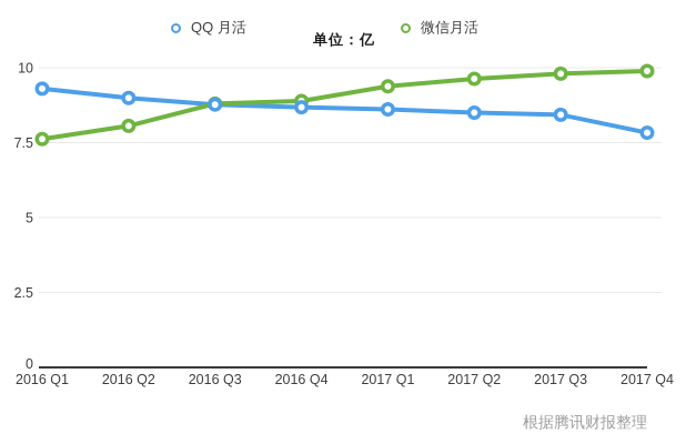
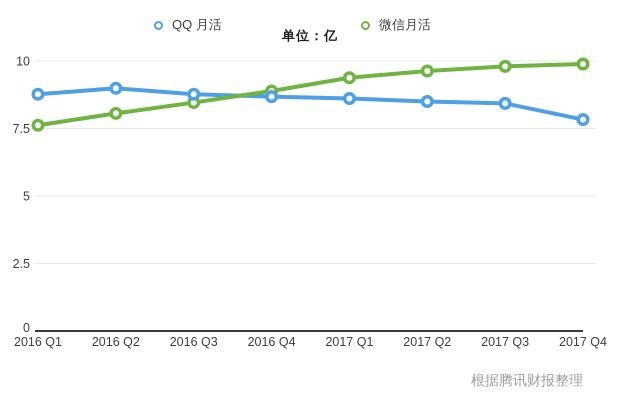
QQ 月活/2016 Q1: 9.3 -> 8.8
微信月活/2016 Q3: 8.8 -> 8.5
